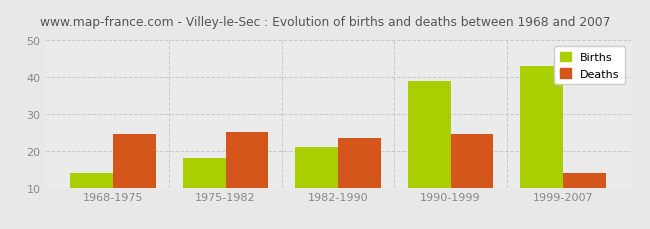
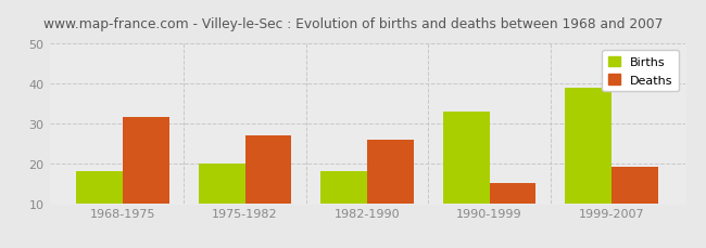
Births/1968-1975: 14 -> 18
Deaths/1968-1975: 24.5 -> 31.5
Births/1975-1982: 18 -> 20
Deaths/1975-1982: 25.0 -> 27.0
Births/1982-1990: 21 -> 18
Deaths/1982-1990: 23.5 -> 26.0
Births/1990-1999: 39 -> 33
Deaths/1990-1999: 24.5 -> 15.0
Births/1999-2007: 43 -> 39
Deaths/1999-2007: 14.0 -> 19.0
